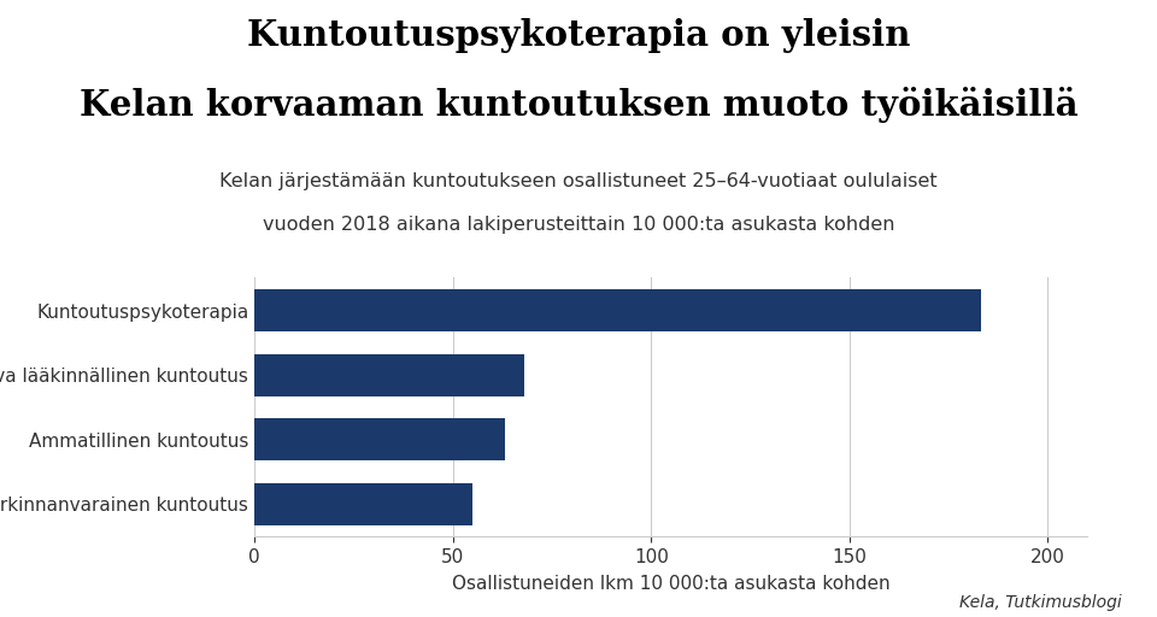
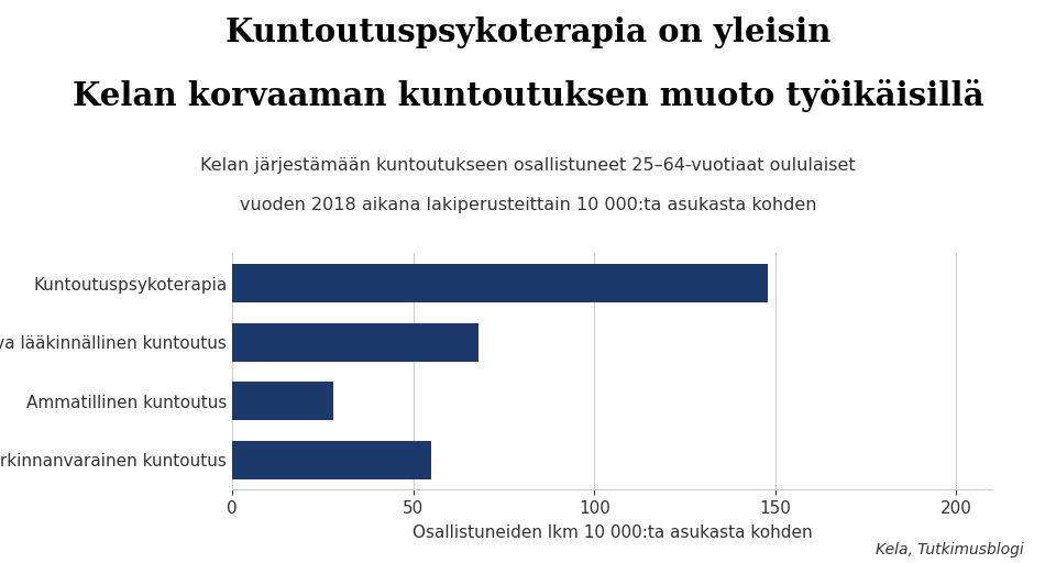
Kuntoutuspsykoterapia: 183 -> 148
Ammatillinen kuntoutus: 63 -> 28
